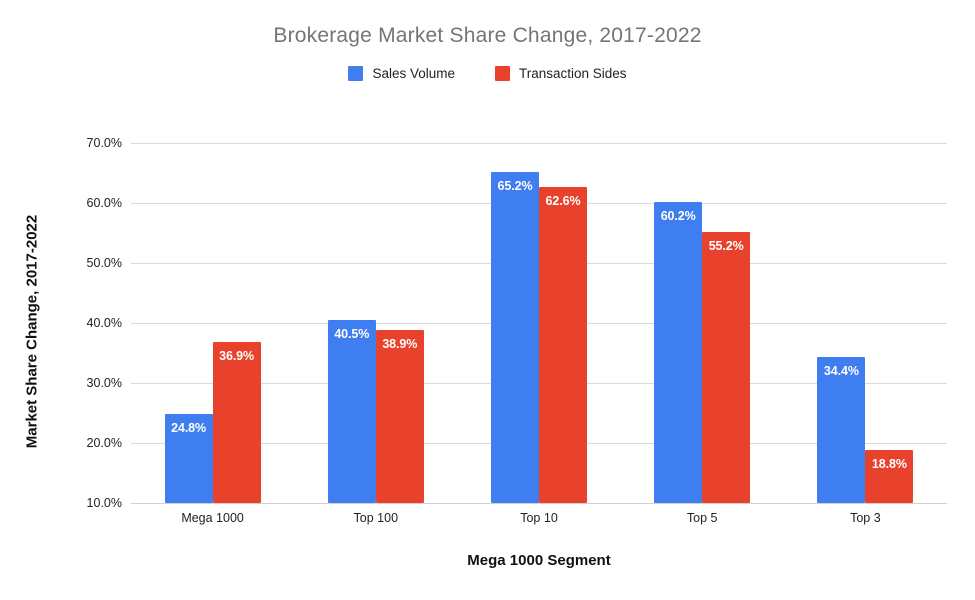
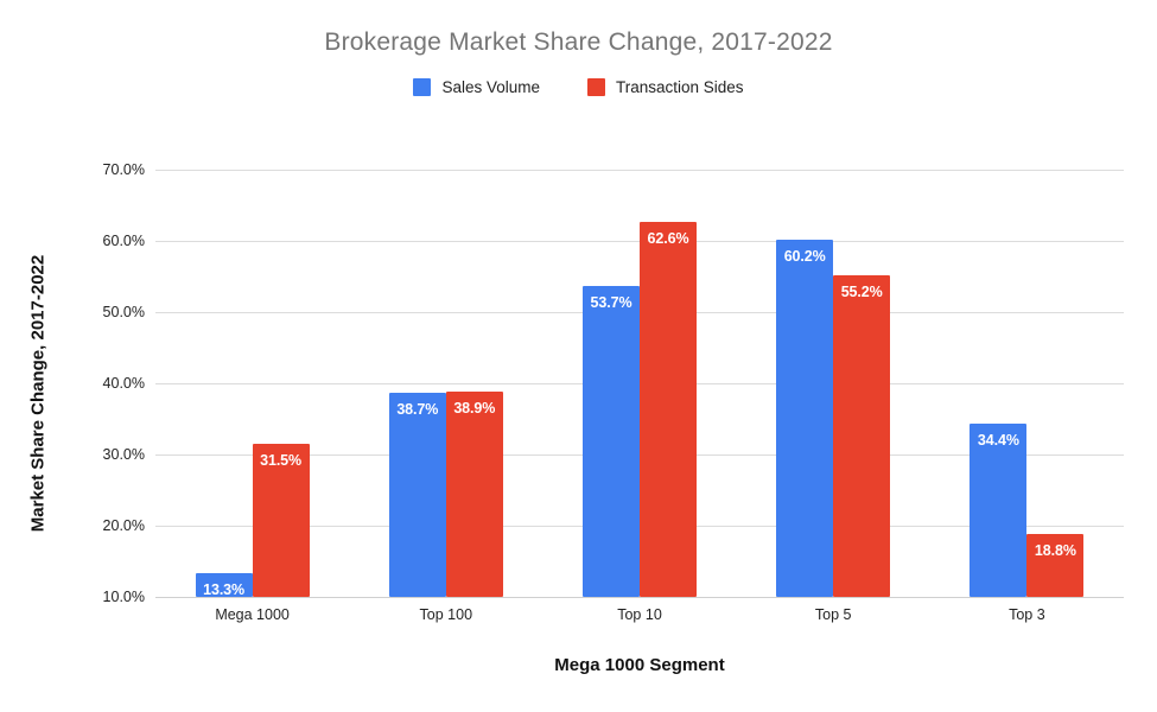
Sales Volume/Mega 1000: 24.8% -> 13.3%
Transaction Sides/Mega 1000: 36.9% -> 31.5%
Sales Volume/Top 100: 40.5% -> 38.7%
Sales Volume/Top 10: 65.2% -> 53.7%
